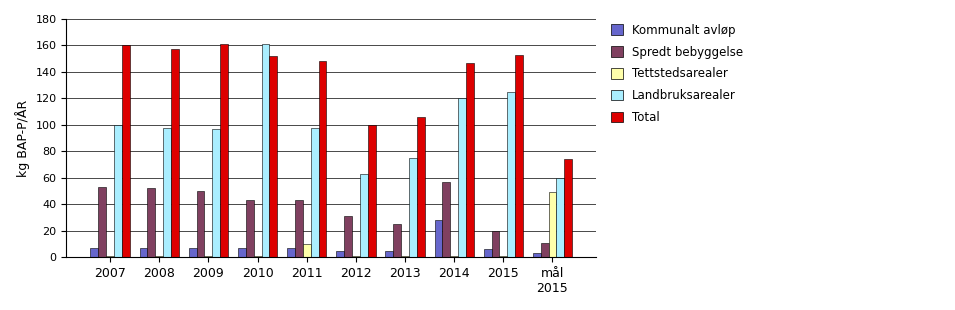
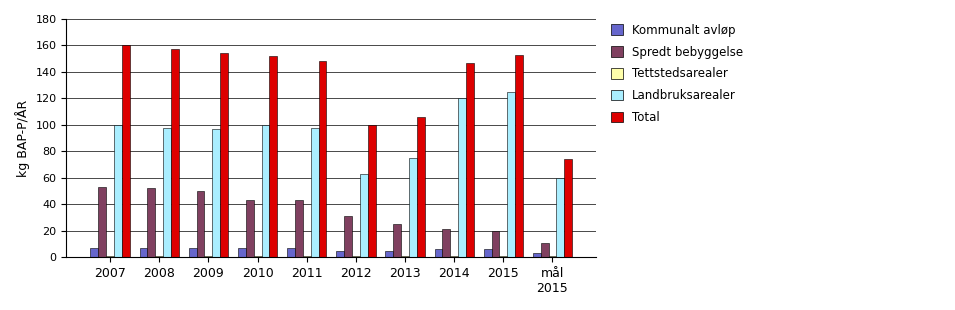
Total/2009: 161 -> 154
Landbruksarealer/2010: 161 -> 100
Tettstedsarealer/2011: 10 -> 1
Kommunalt avløp/2014: 28 -> 6
Spredt bebyggelse/2014: 57 -> 21
Tettstedsarealer/mål 2015: 49 -> 1
